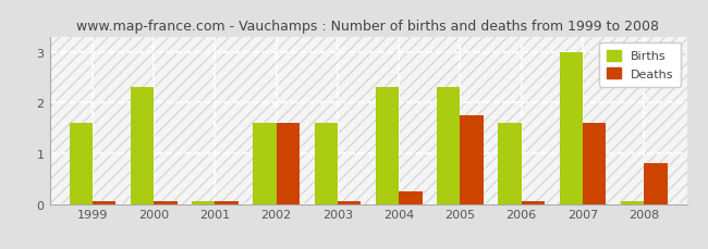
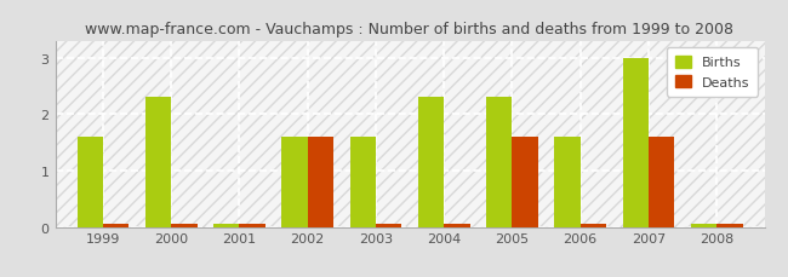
Deaths/2004: 0.25 -> 0.05
Deaths/2005: 1.75 -> 1.60
Deaths/2008: 0.80 -> 0.05
